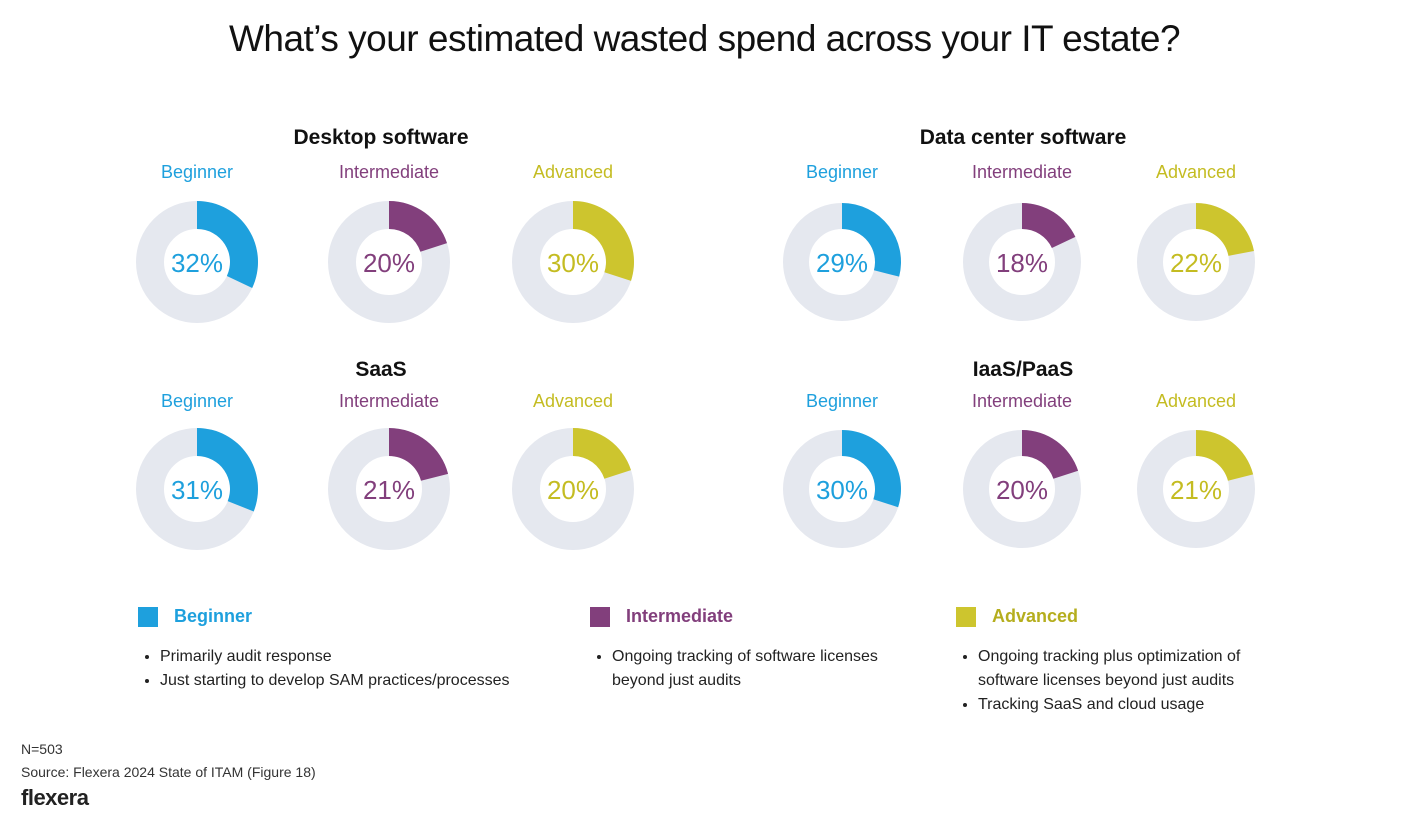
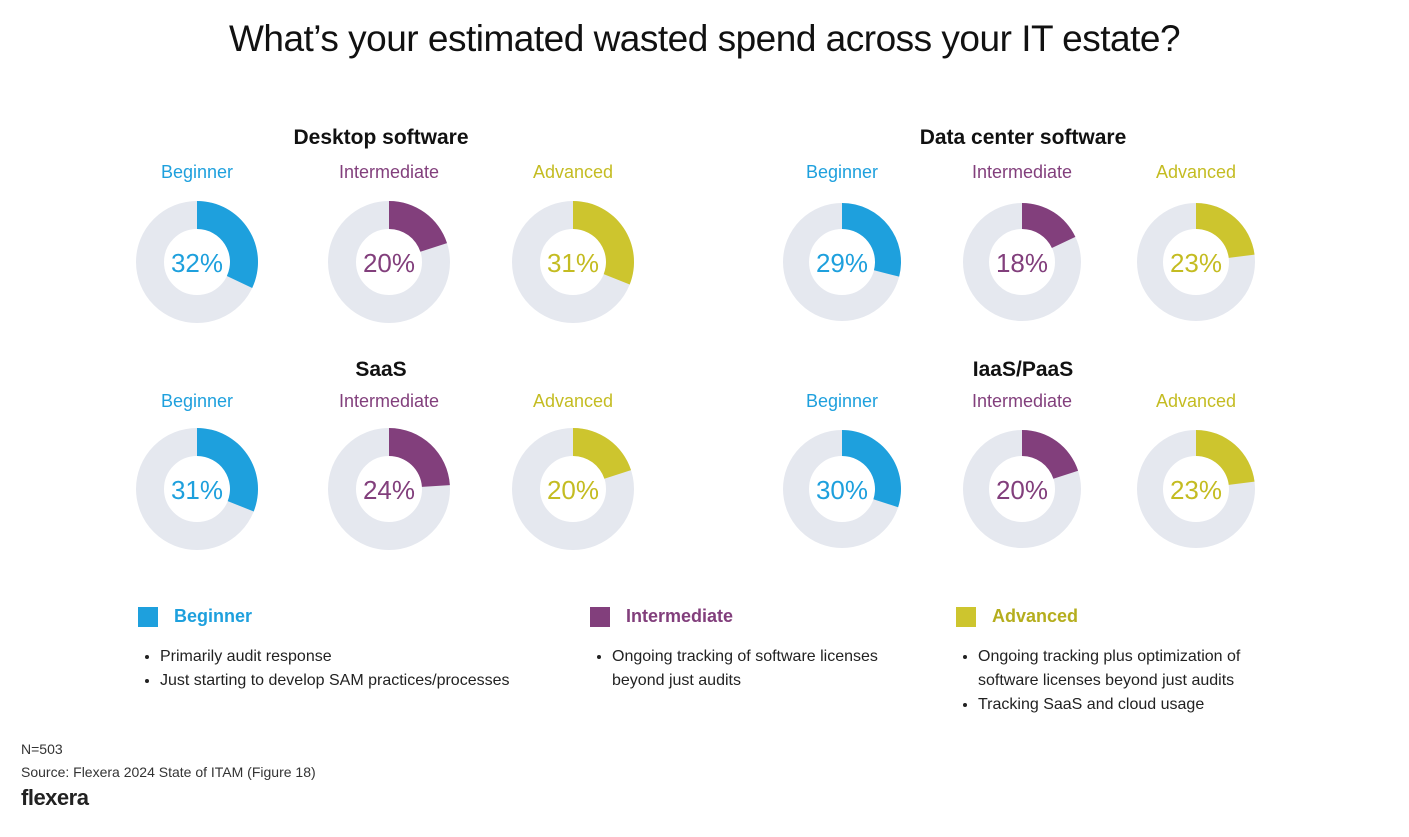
Desktop software/Advanced: 30% -> 31%
Data center software/Advanced: 22% -> 23%
SaaS/Intermediate: 21% -> 24%
IaaS/PaaS/Advanced: 21% -> 23%
